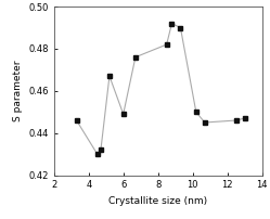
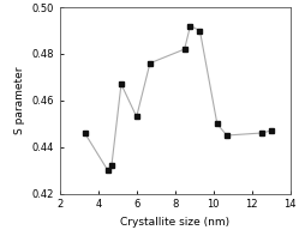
6: 0.449 -> 0.453
